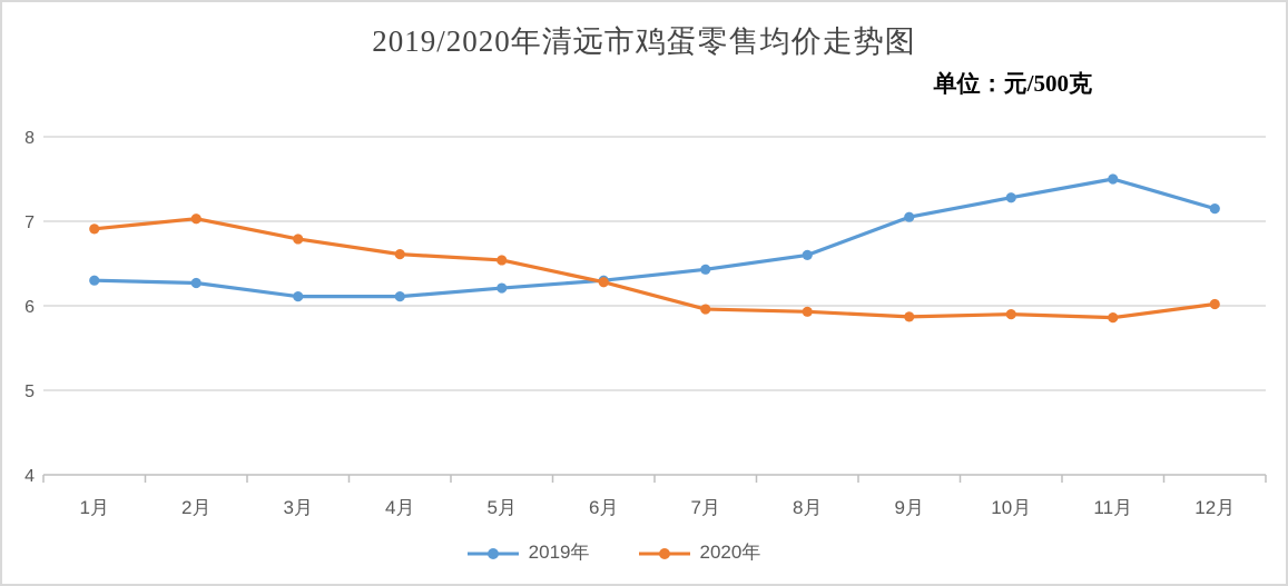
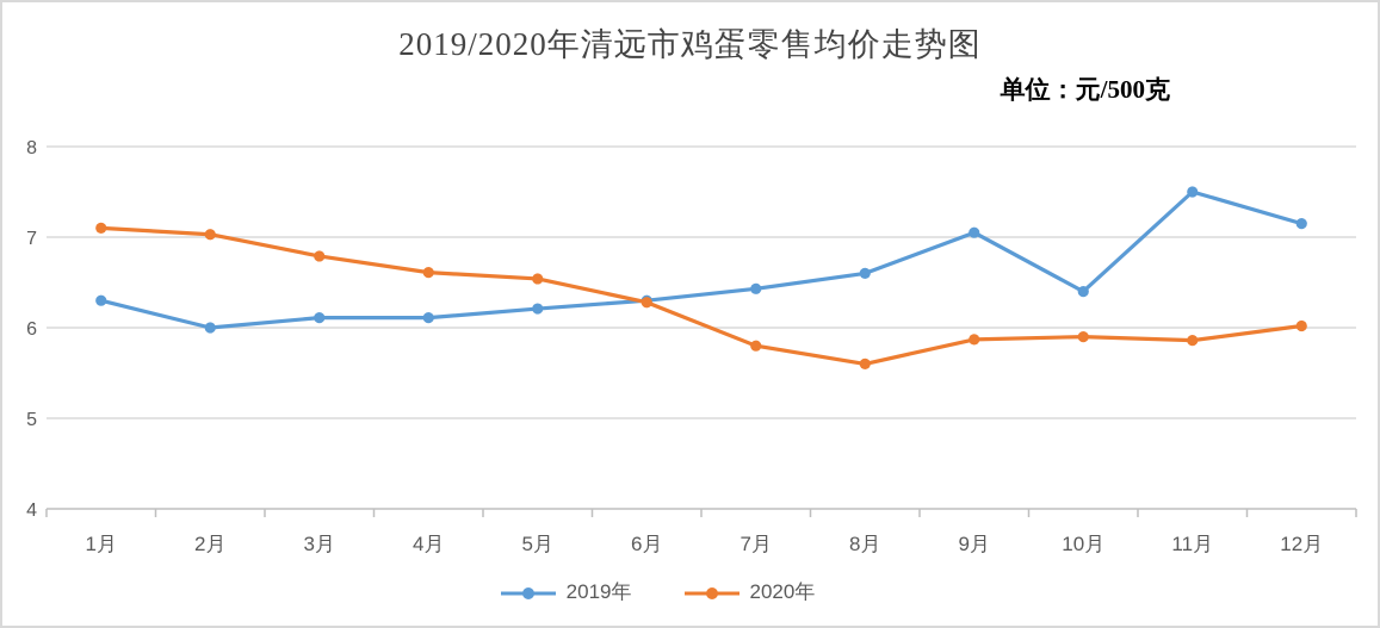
2020年/1月: 6.9 -> 7.1
2019年/2月: 6.3 -> 6.0
2020年/7月: 6.0 -> 5.8
2020年/8月: 5.9 -> 5.6
2019年/10月: 7.3 -> 6.4
